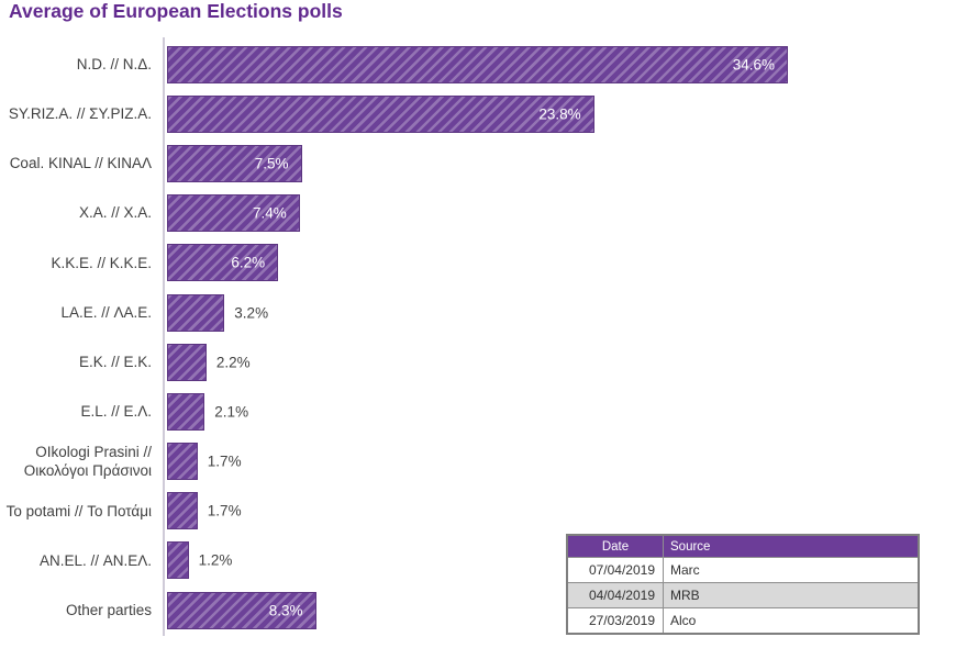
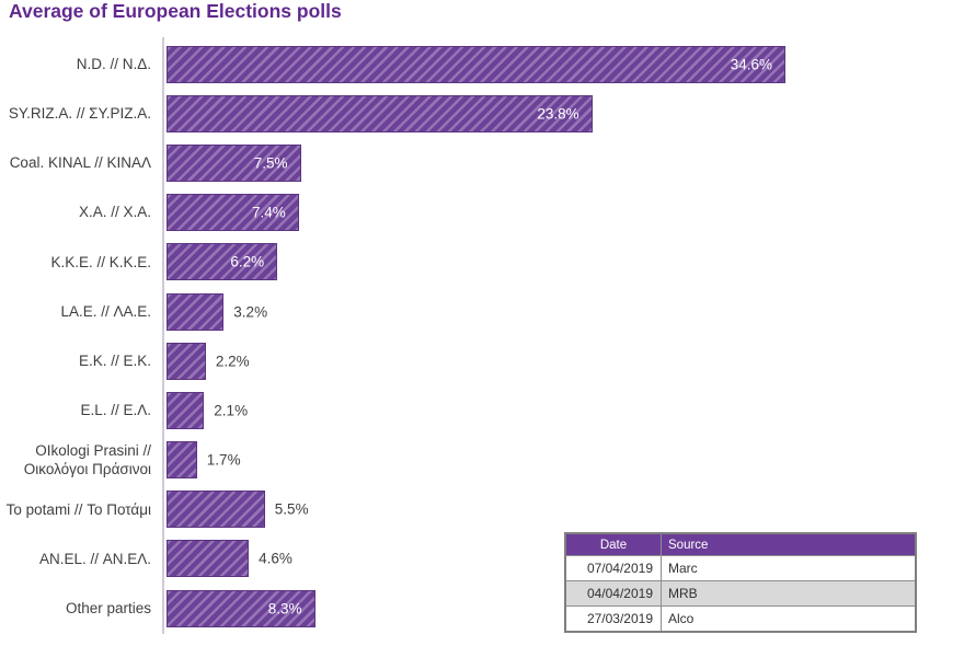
To potami // Το Ποτάμι: 1.7% -> 5.5%
AN.EL. // ΑΝ.ΕΛ.: 1.2% -> 4.6%
